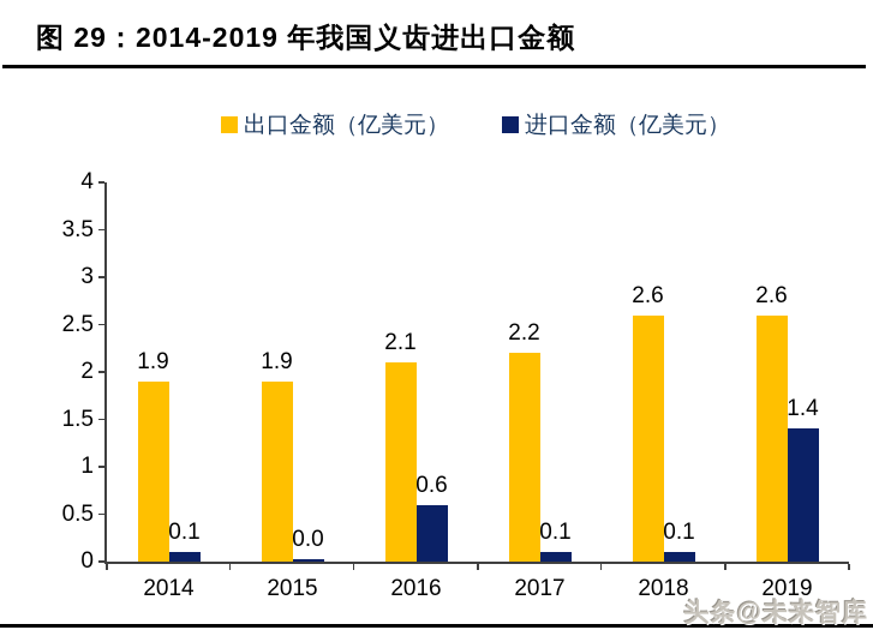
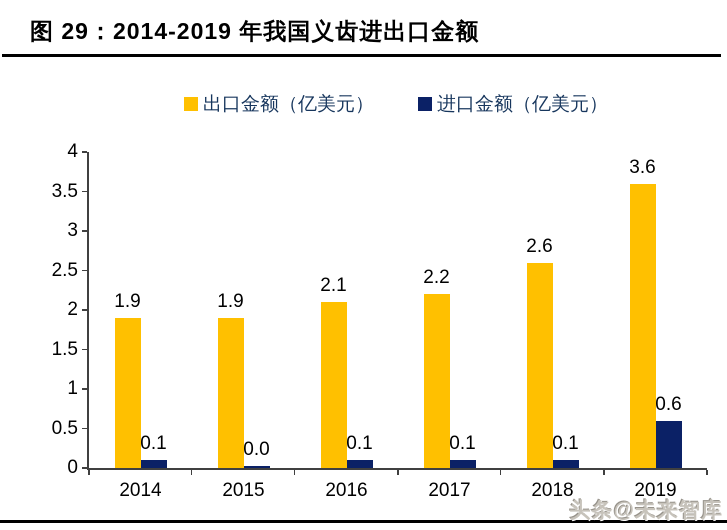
进口金额（亿美元）/2016: 0.6 -> 0.1
出口金额（亿美元）/2019: 2.6 -> 3.6
进口金额（亿美元）/2019: 1.4 -> 0.6
